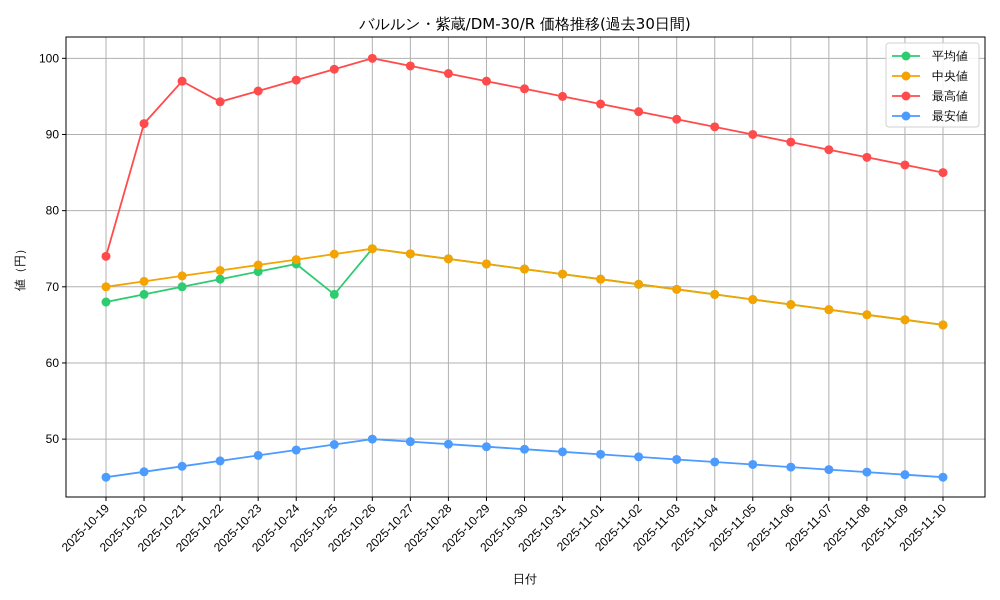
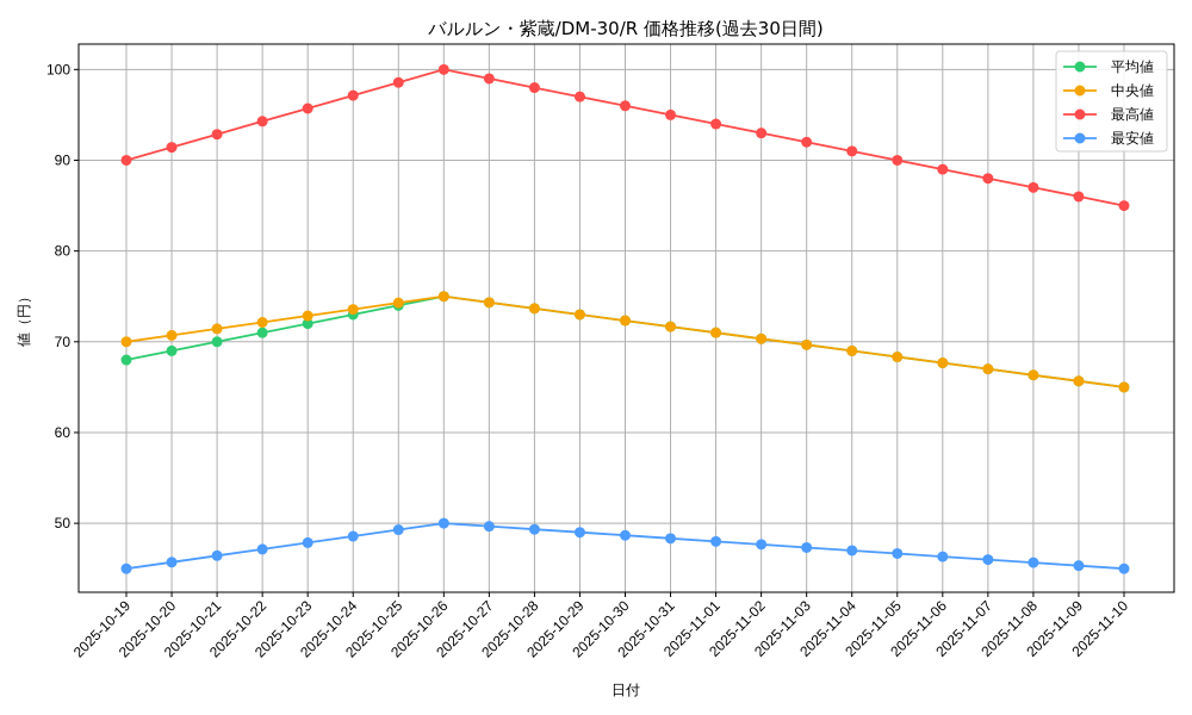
最高値/2025-10-19: 74 -> 90
最高値/2025-10-21: 97 -> 93
平均値/2025-10-25: 69 -> 74
